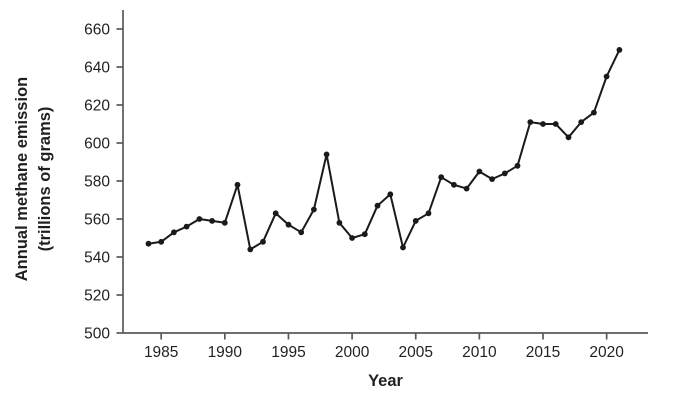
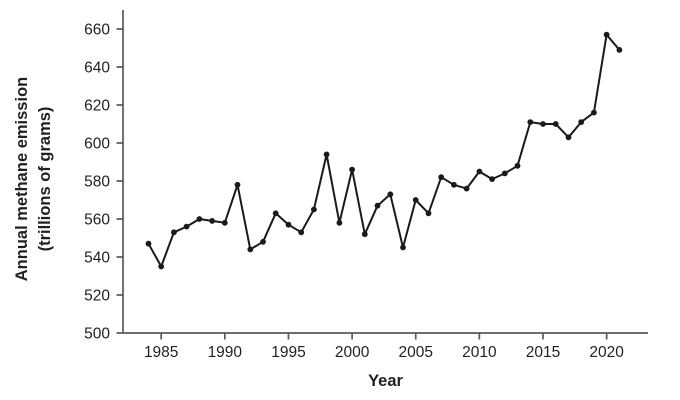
1985: 548 -> 535
2000: 550 -> 586
2005: 559 -> 570
2020: 635 -> 657
